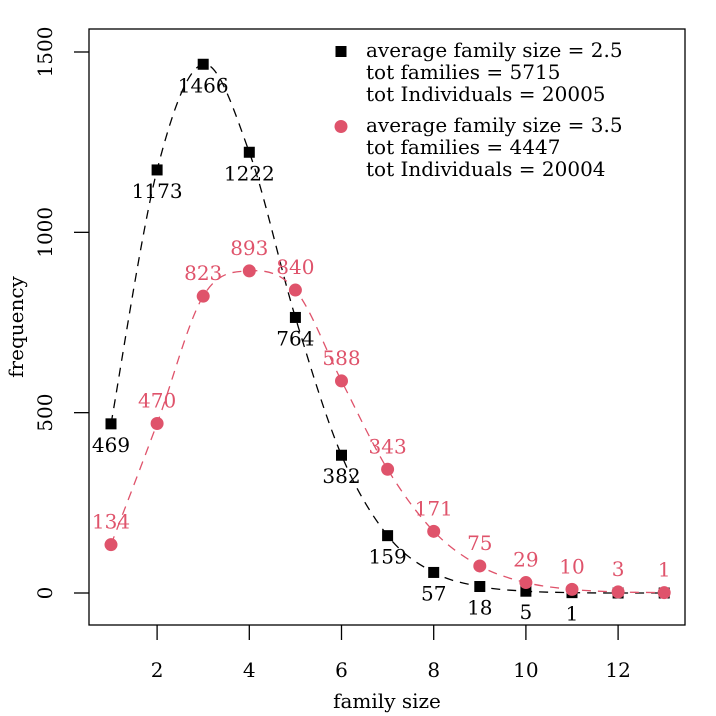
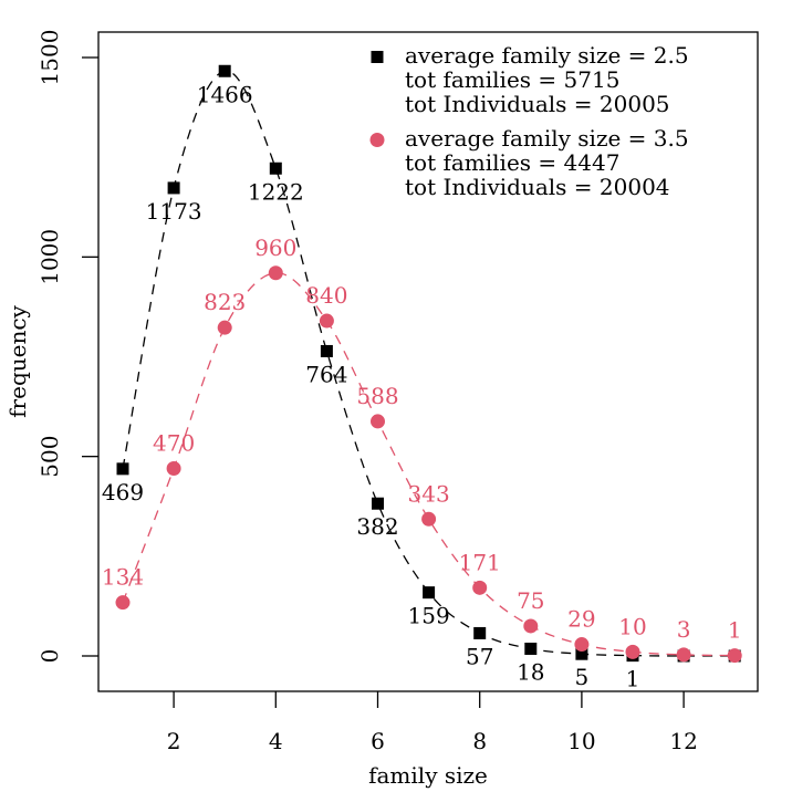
average family size = 3.5/4: 893 -> 960
